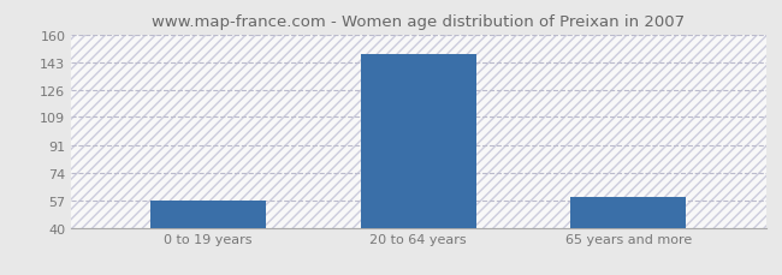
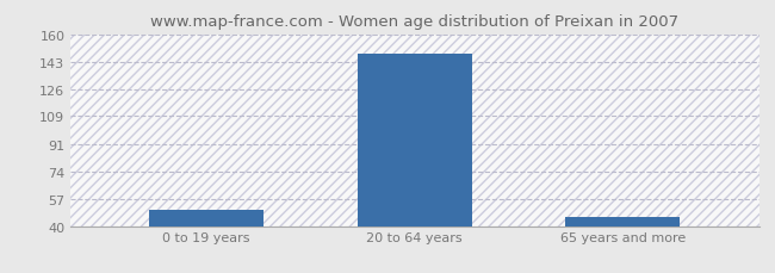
0 to 19 years: 57 -> 50
65 years and more: 59 -> 46
